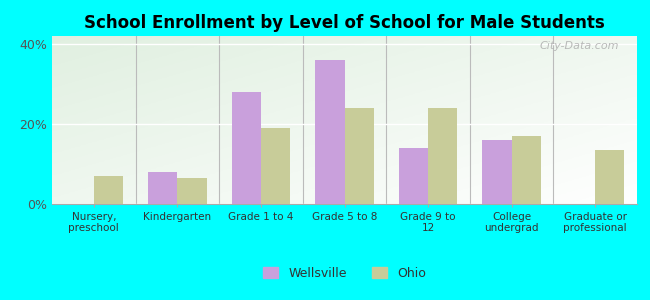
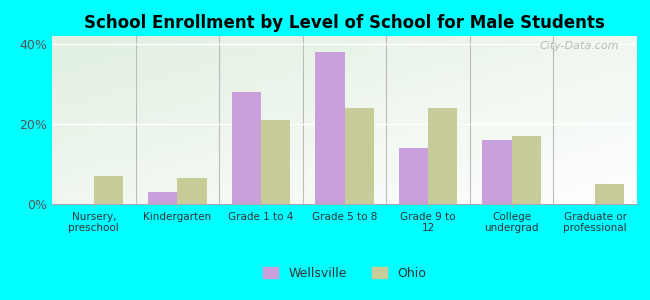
Wellsville/Kindergarten: 8% -> 3%
Ohio/Grade 1 to 4: 19.0% -> 21.0%
Wellsville/Grade 5 to 8: 36% -> 38%
Ohio/Graduate or professional: 13.5% -> 5.0%
